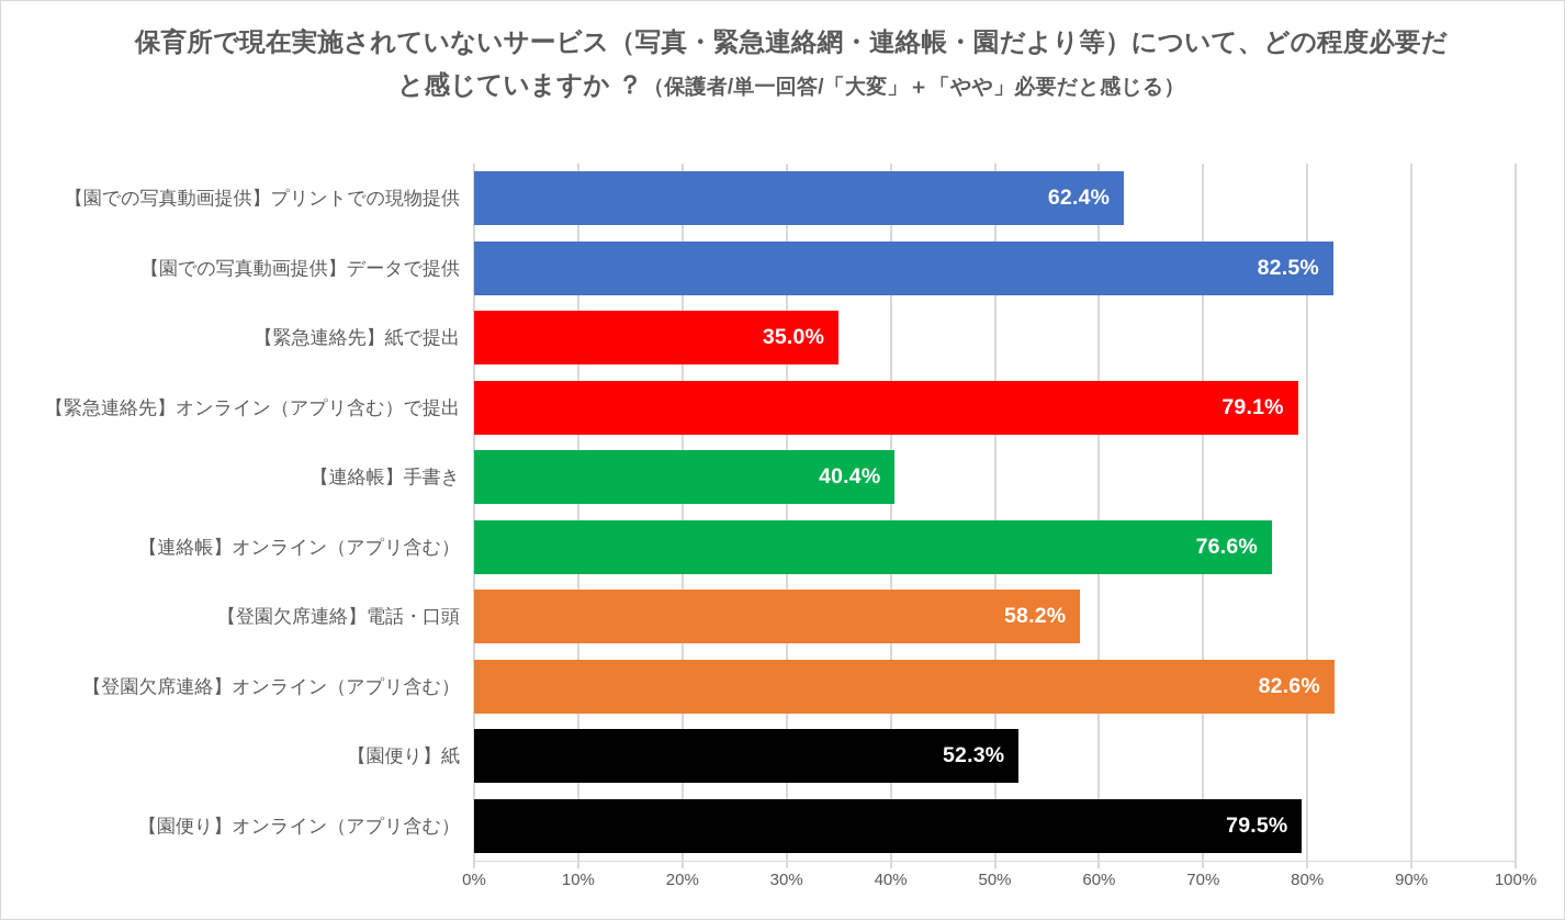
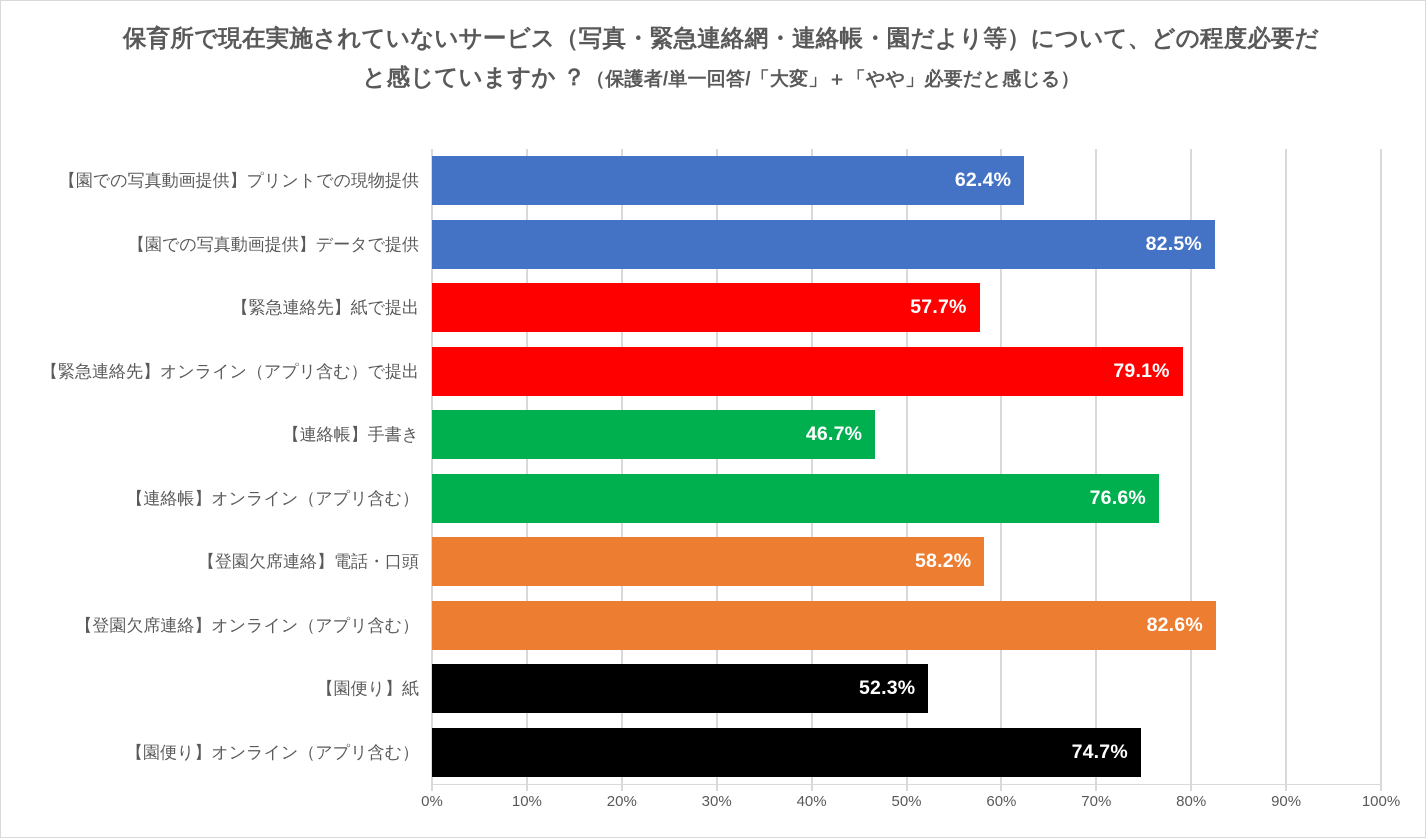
【緊急連絡先】紙で提出: 35.0% -> 57.7%
【連絡帳】手書き: 40.4% -> 46.7%
【園便り】オンライン（アプリ含む）: 79.5% -> 74.7%
